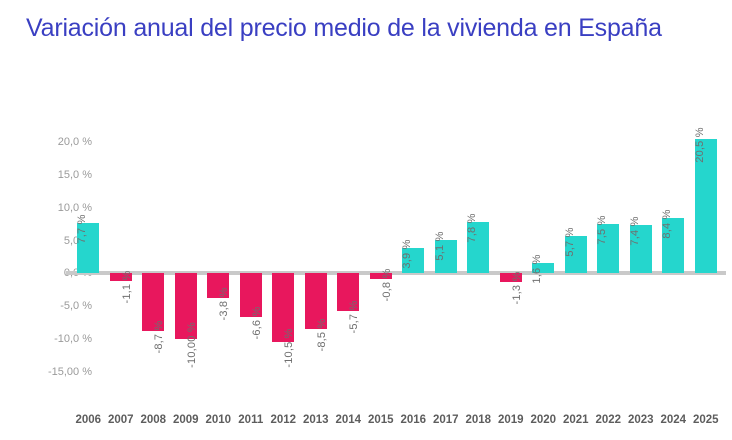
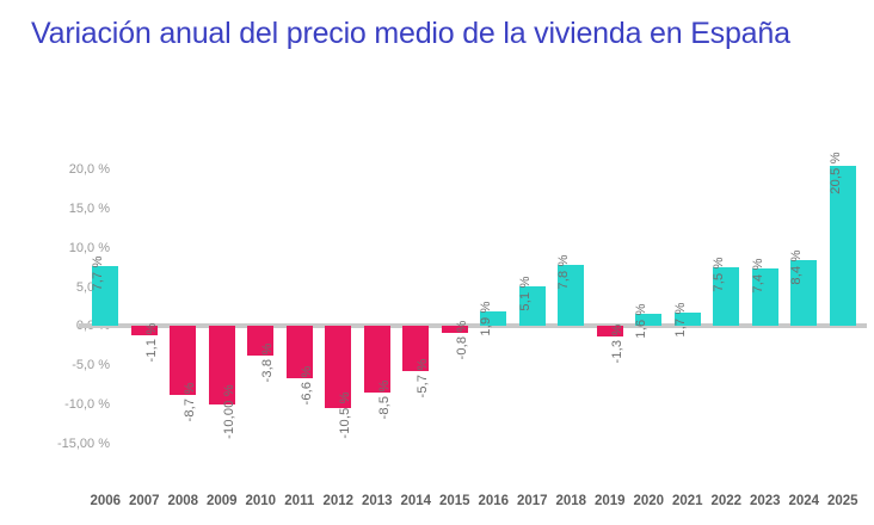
2016: 3,9 -> 1,9
2021: 5,7 -> 1,7
